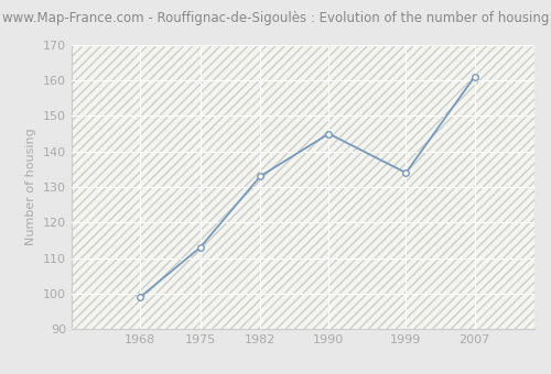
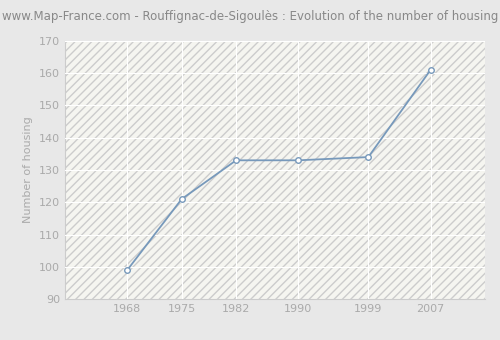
1975: 113 -> 121
1990: 145 -> 133
